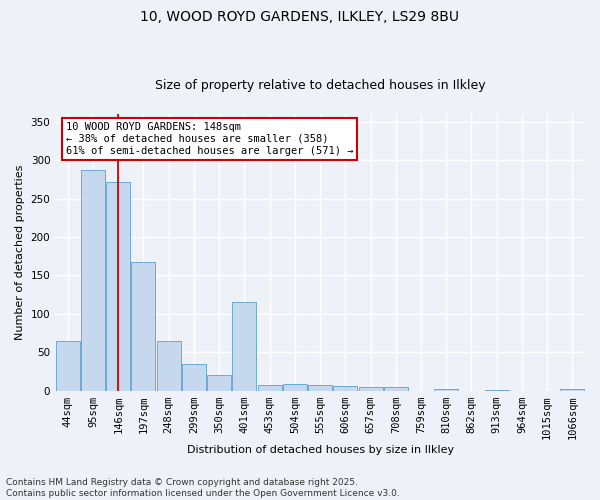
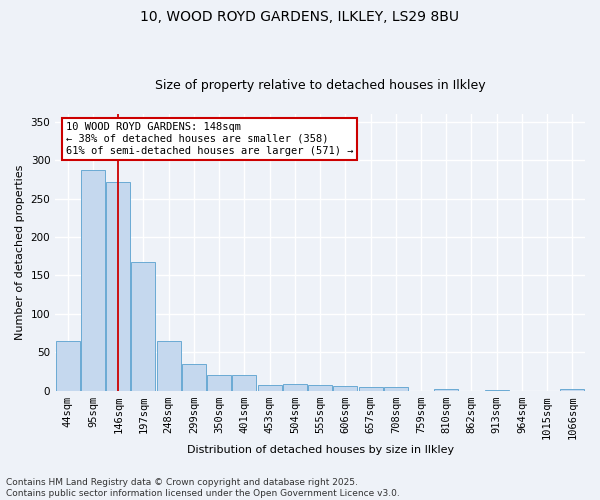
401sqm: 116 -> 20
